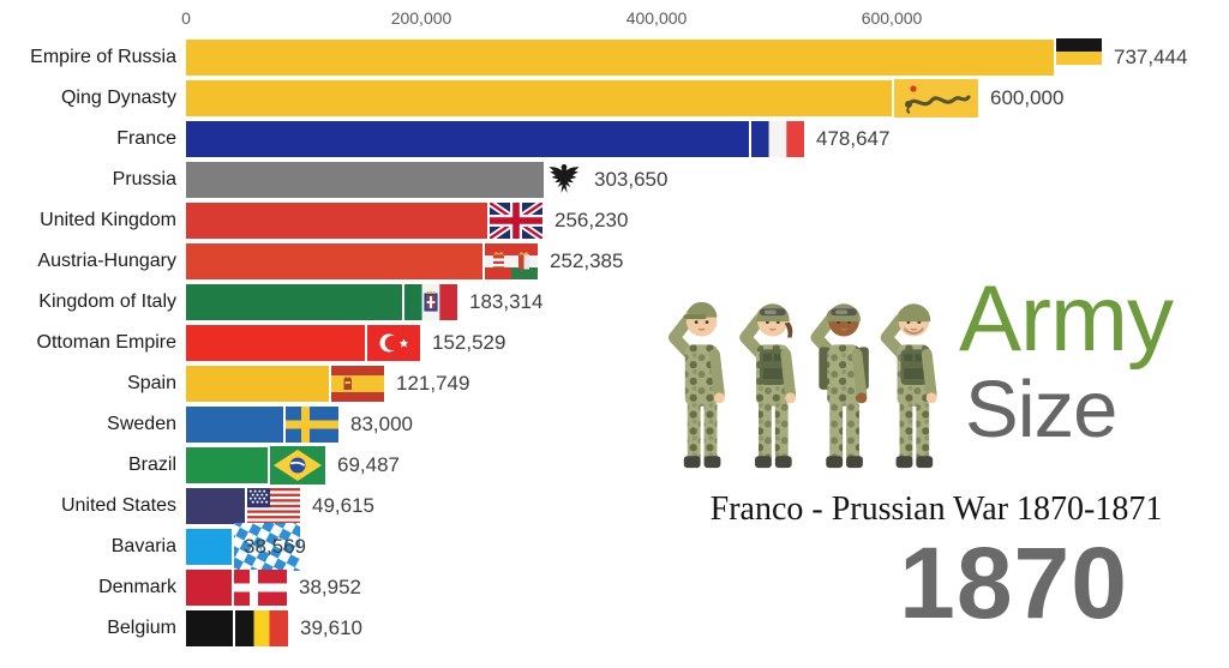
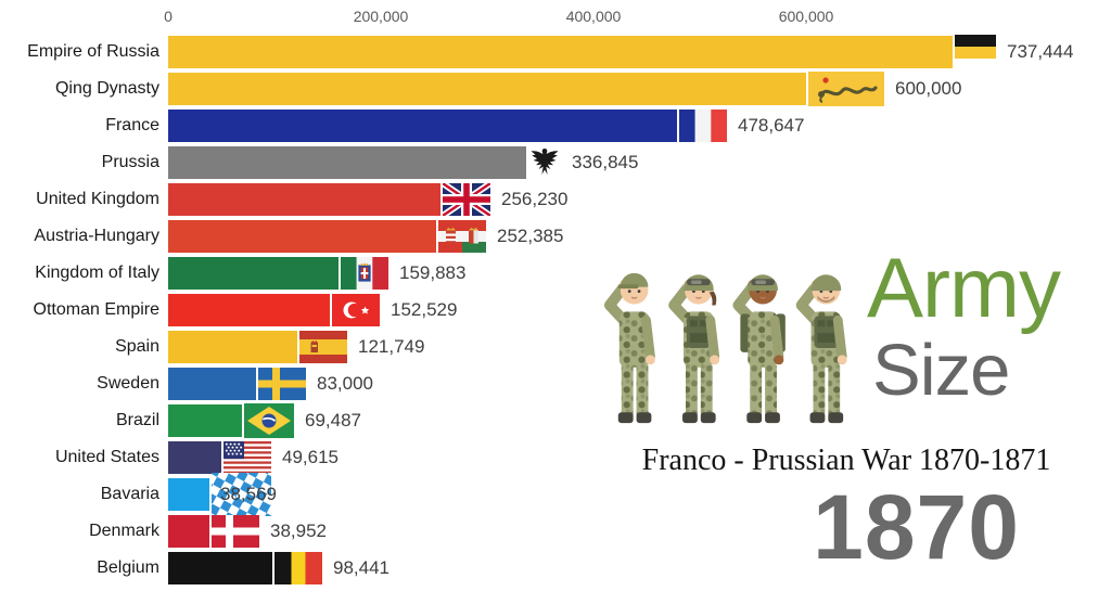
Prussia: 303,650 -> 336,845
Kingdom of Italy: 183,314 -> 159,883
Belgium: 39,610 -> 98,441
